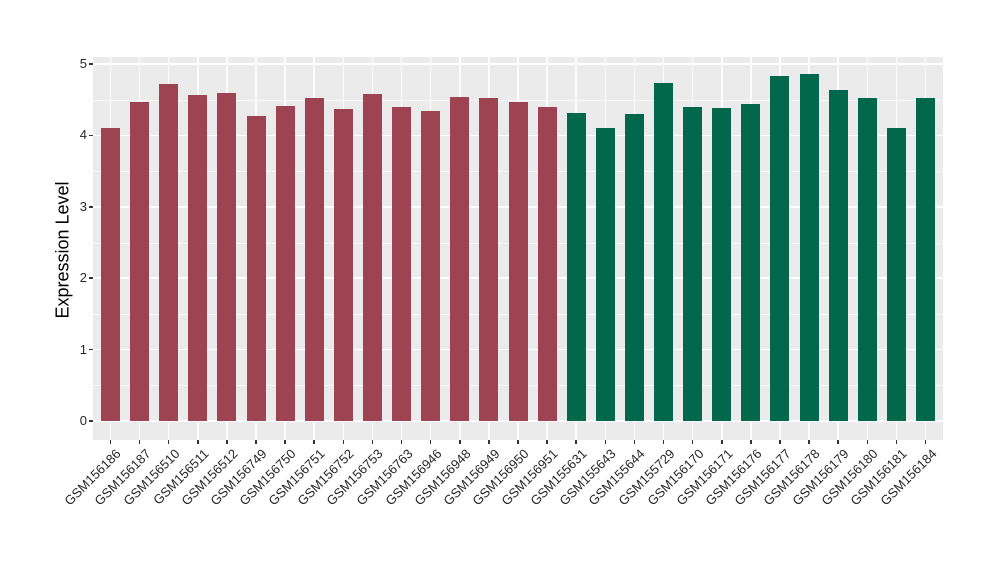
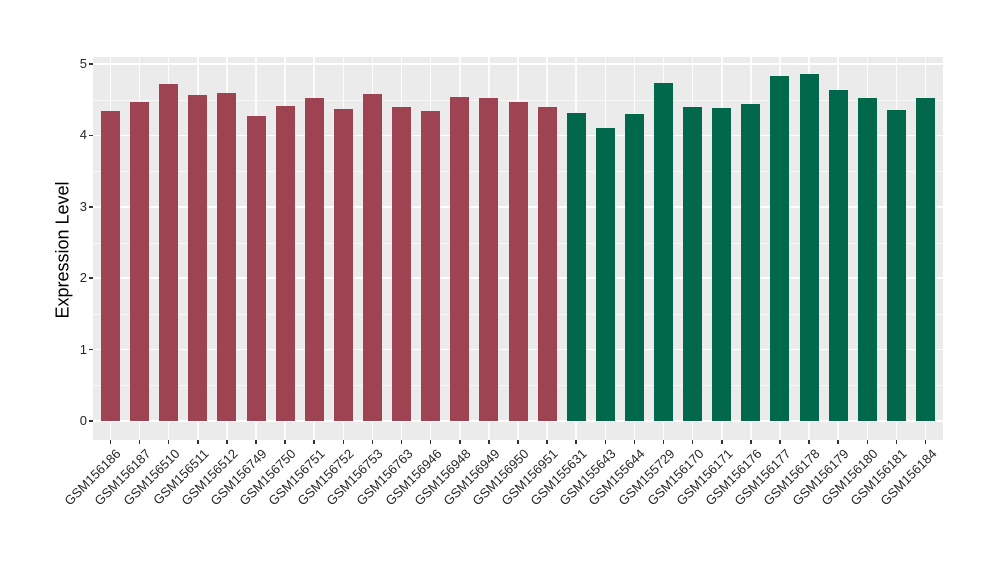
GSM156186: 4.1 -> 4.3
GSM156181: 4.1 -> 4.4
